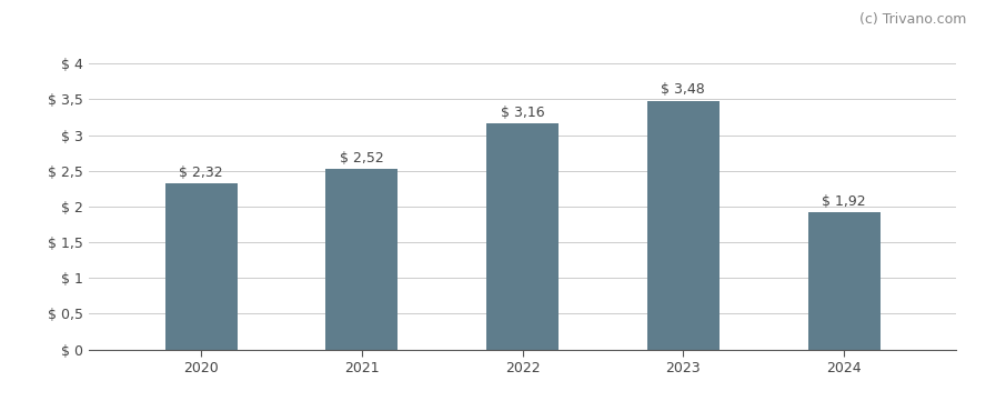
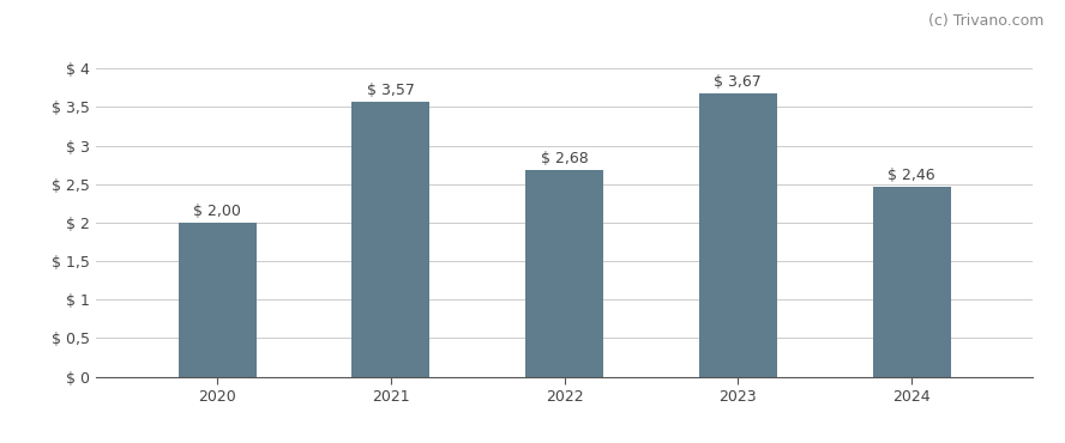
2020: 2,32 -> 2,00
2021: 2,52 -> 3,57
2022: 3,16 -> 2,68
2023: 3,48 -> 3,67
2024: 1,92 -> 2,46
